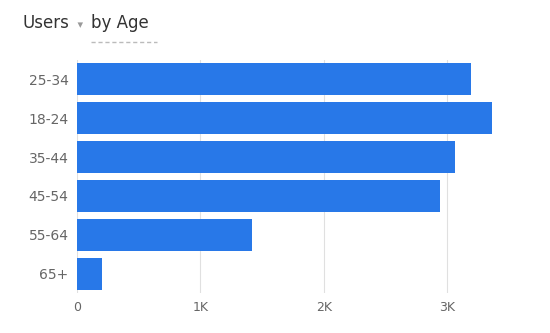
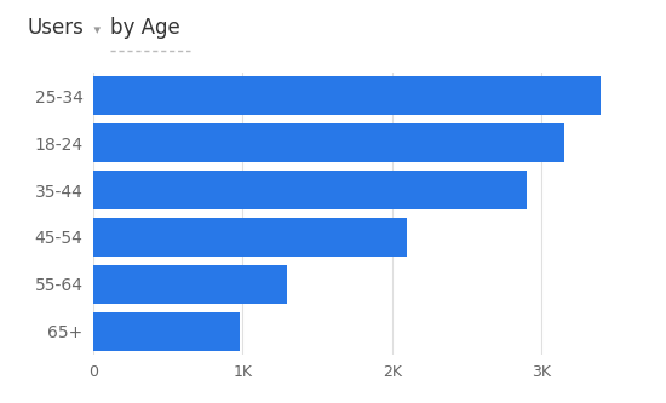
25-34: 3.19K -> 3.40K
18-24: 3.36K -> 3.15K
35-44: 3.06K -> 2.90K
45-54: 2.94K -> 2.10K
55-64: 1.42K -> 1.30K
65+: 0.20K -> 0.98K
